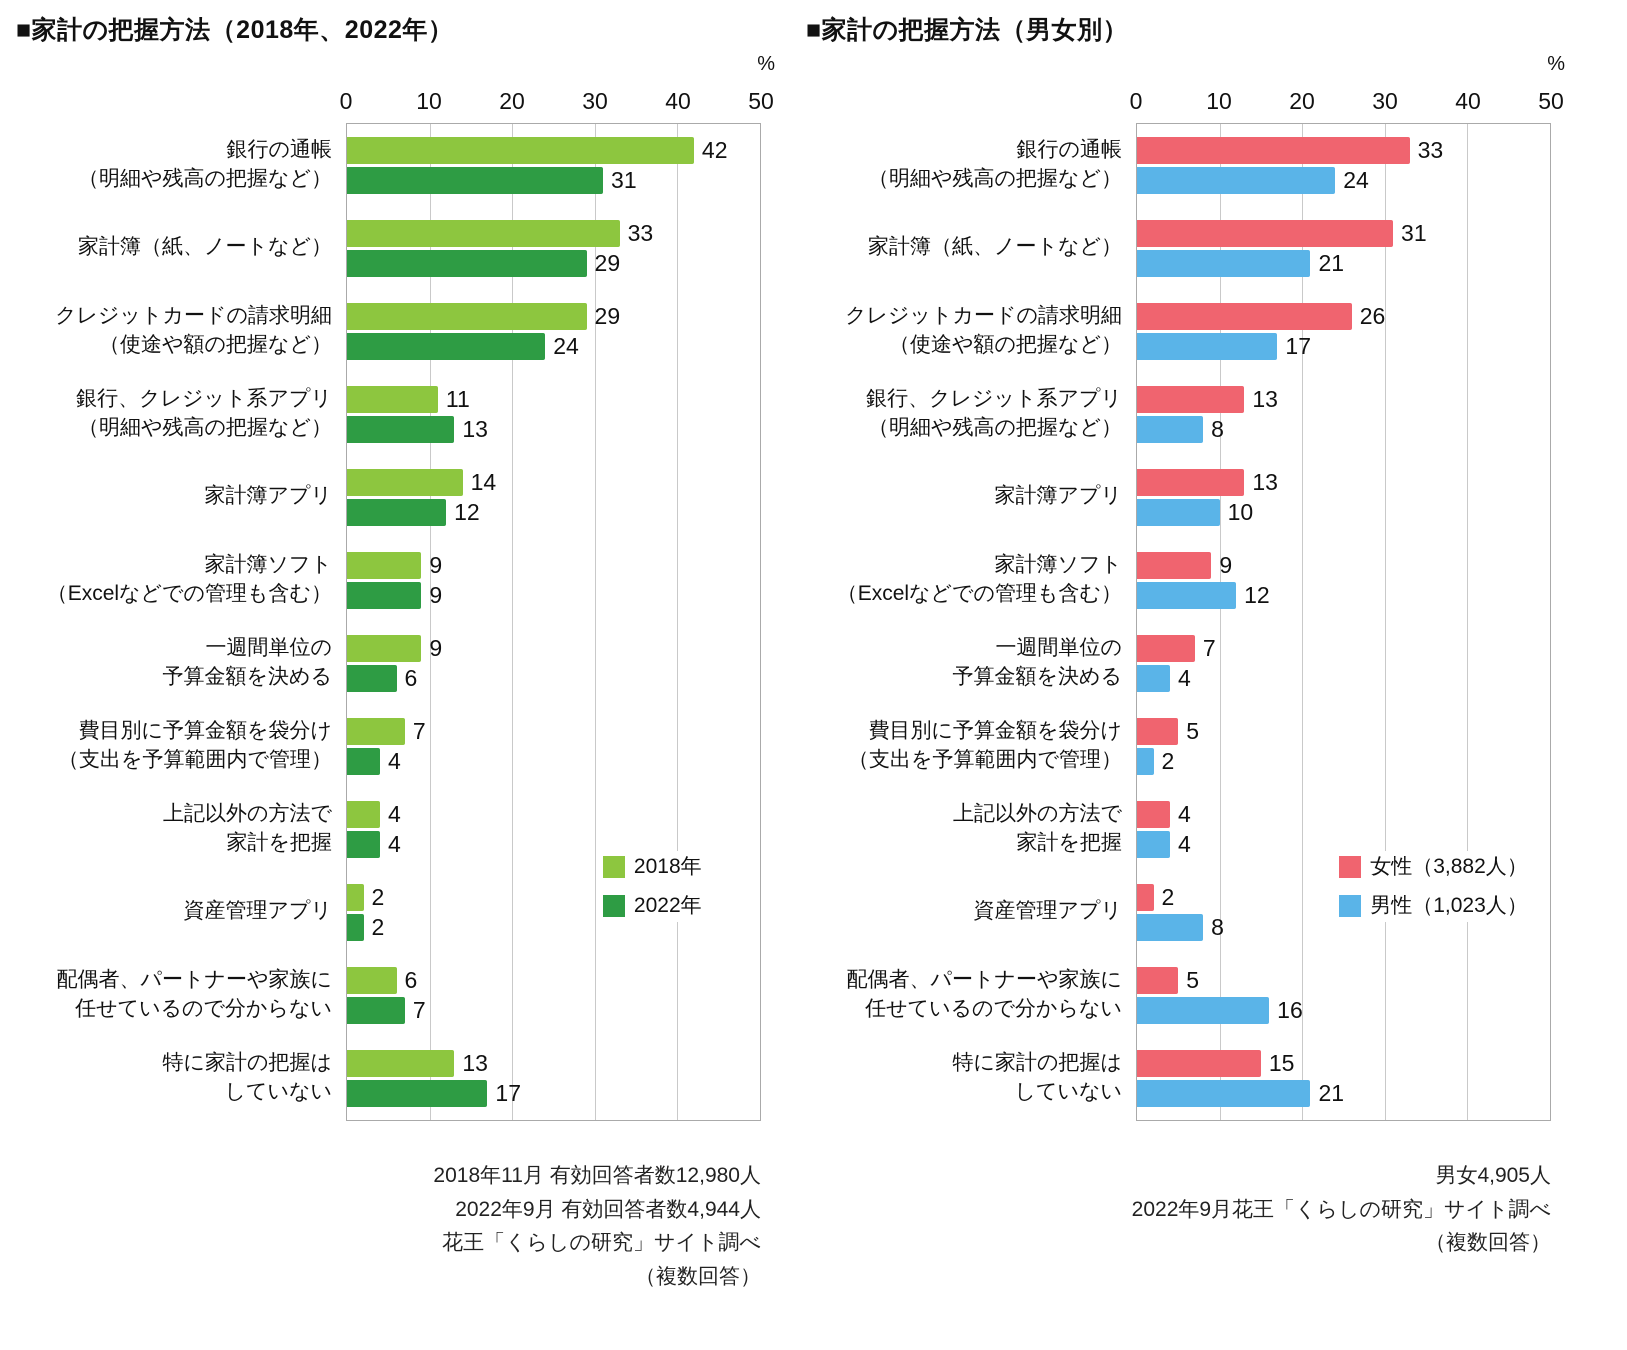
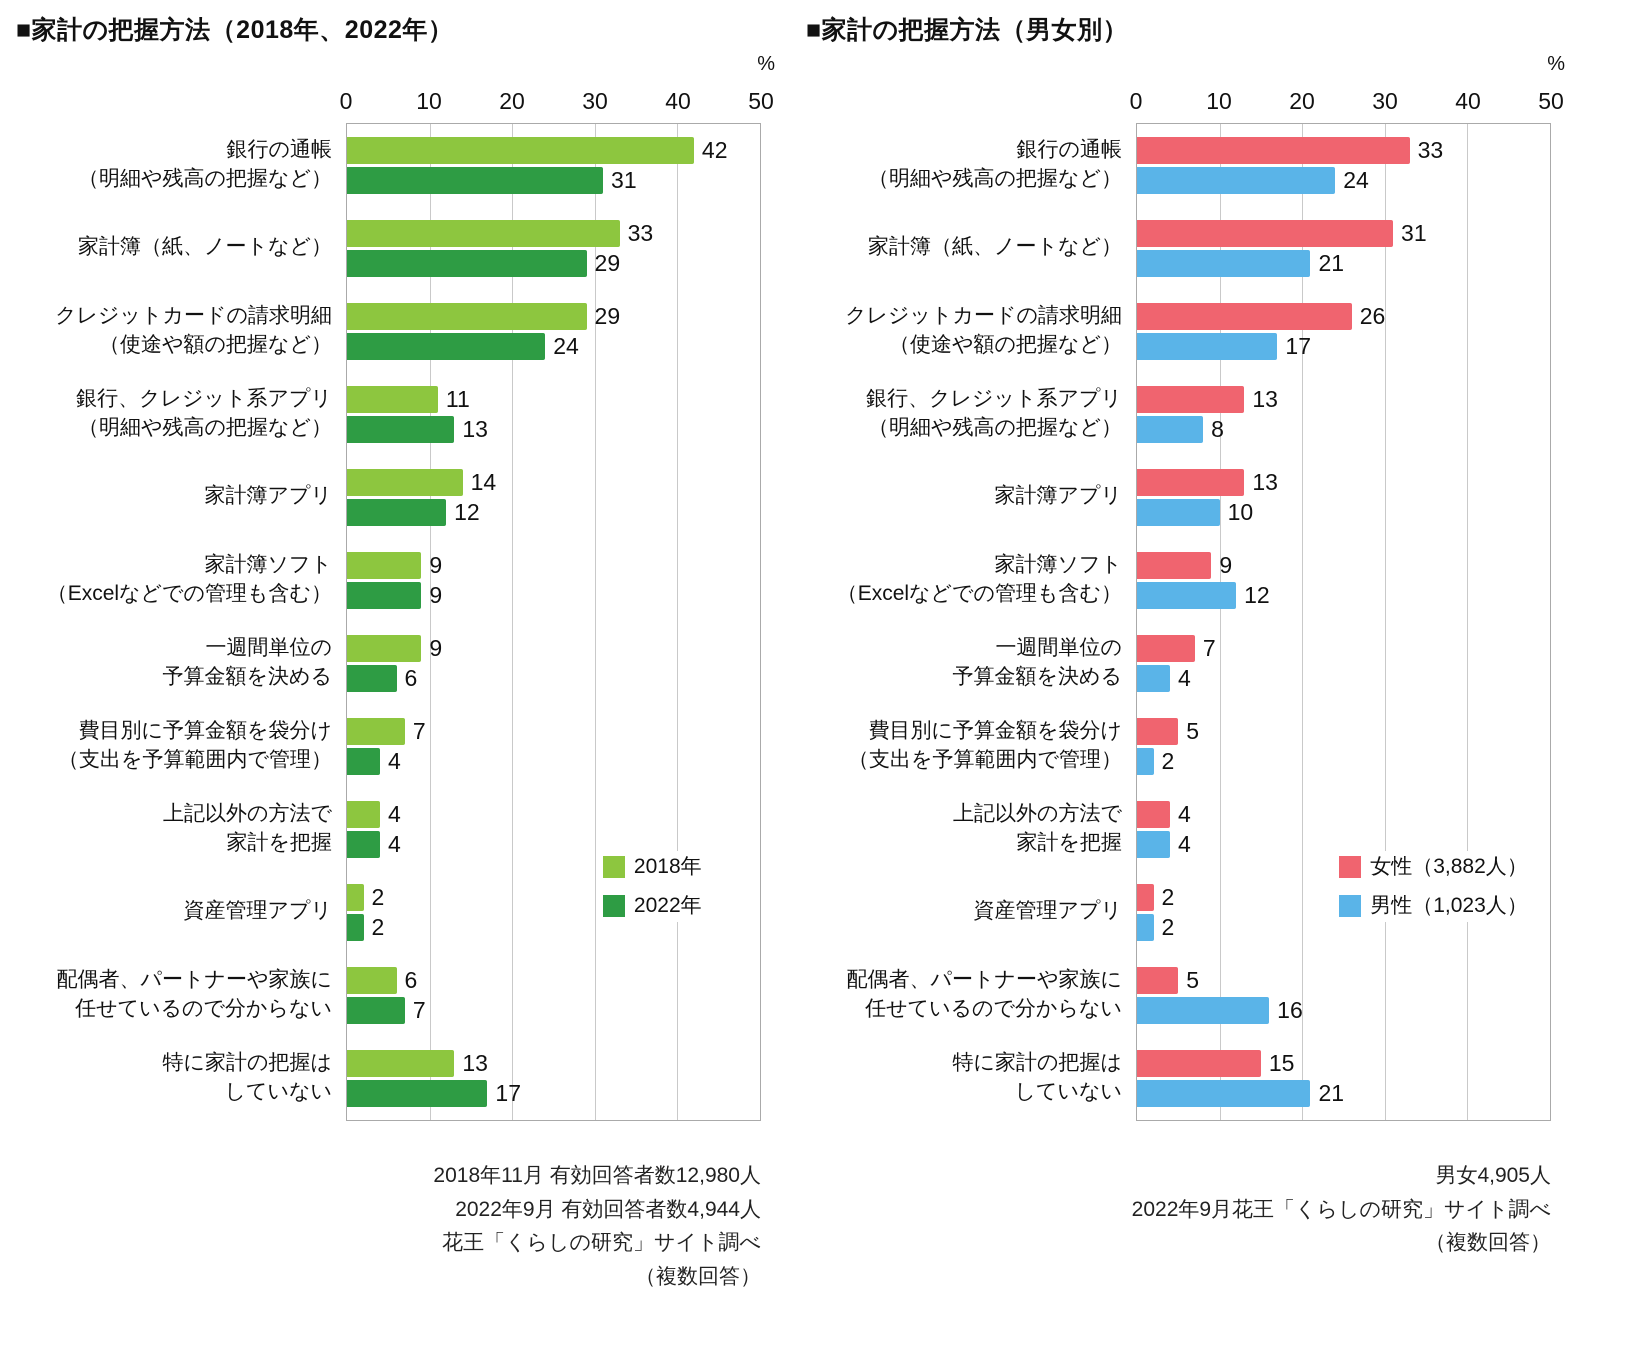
■家計の把握方法（男女別）/男性（1,023人）/資産管理アプリ: 8 -> 2
